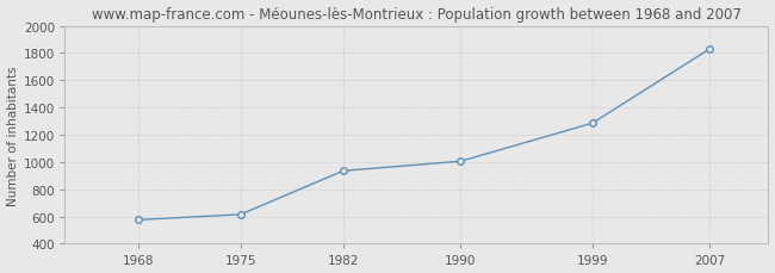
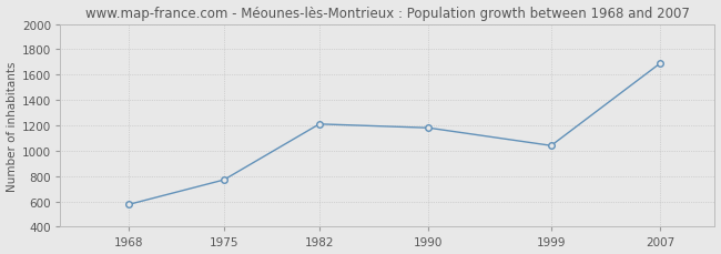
1975: 620 -> 770
1982: 940 -> 1210
1990: 1000 -> 1180
1999: 1280 -> 1040
2007: 1830 -> 1690
